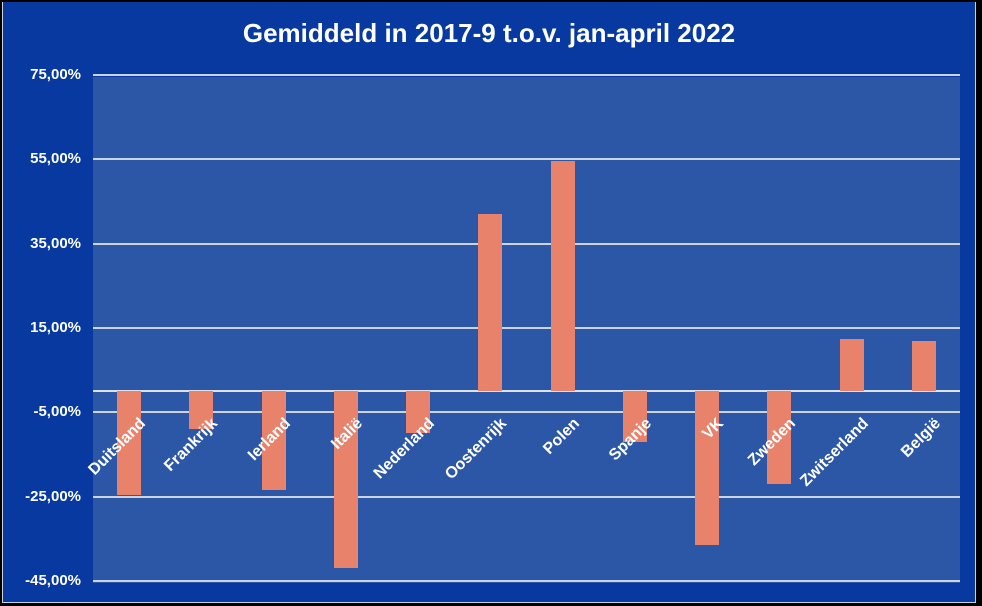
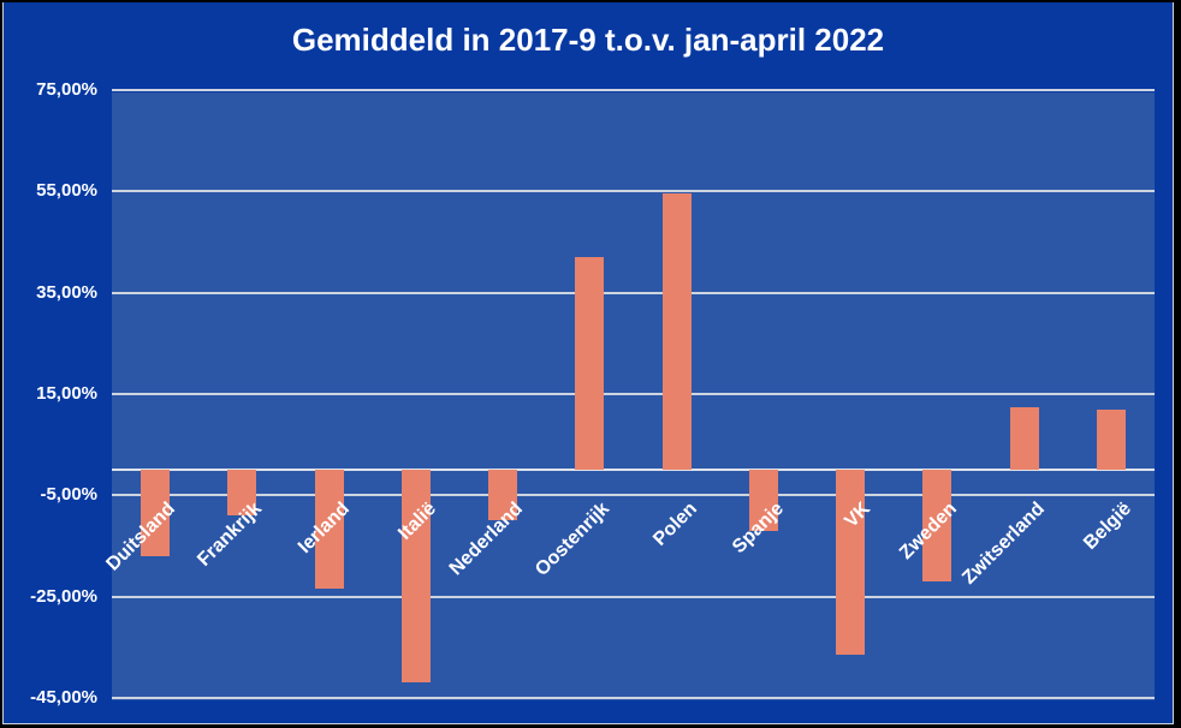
Duitsland: -24% -> -17%
